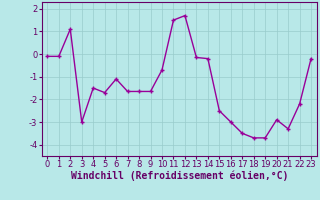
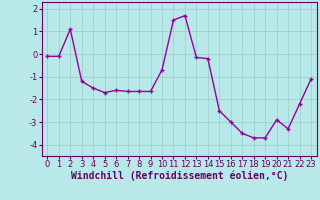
3: -3.00 -> -1.20
6: -1.10 -> -1.60
23: -0.20 -> -1.10
